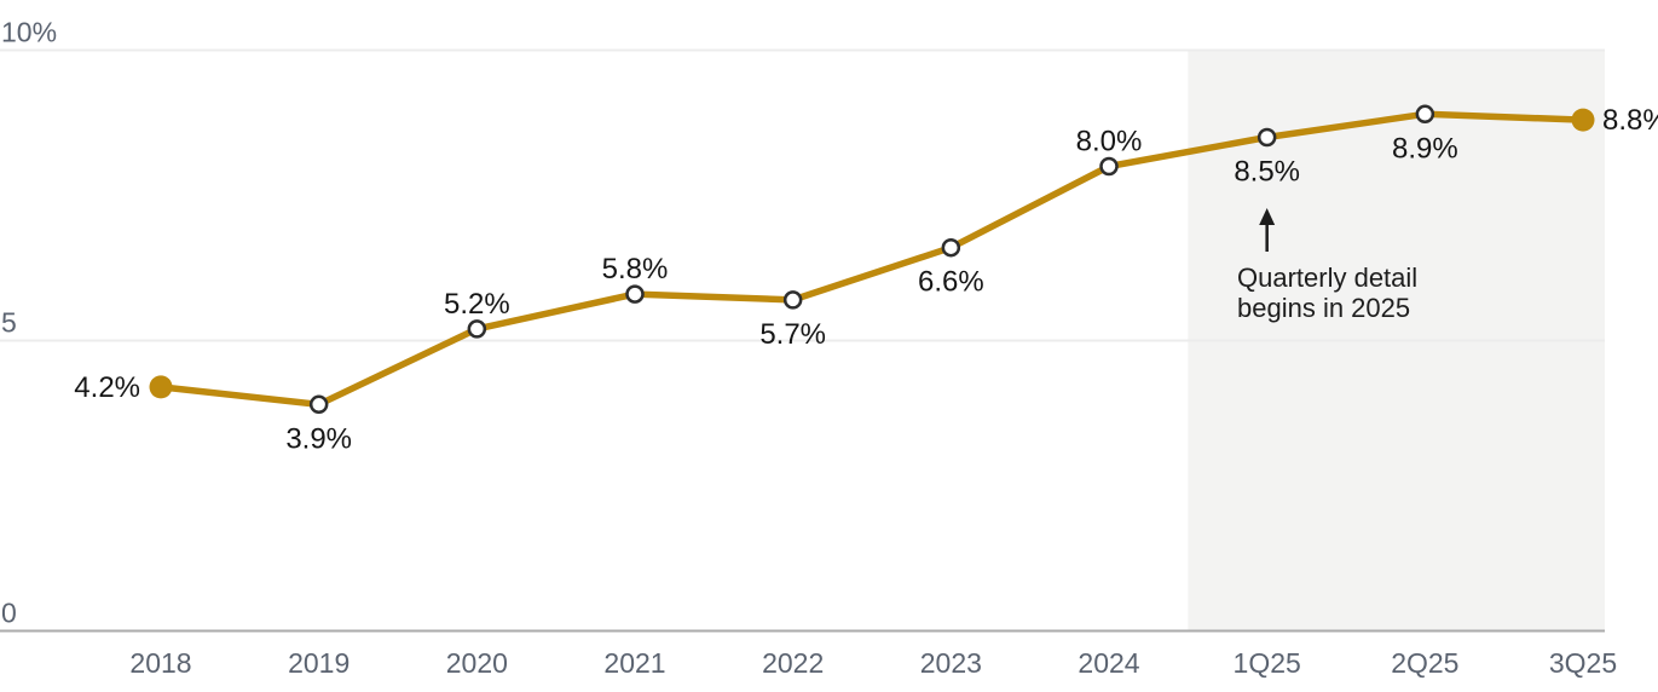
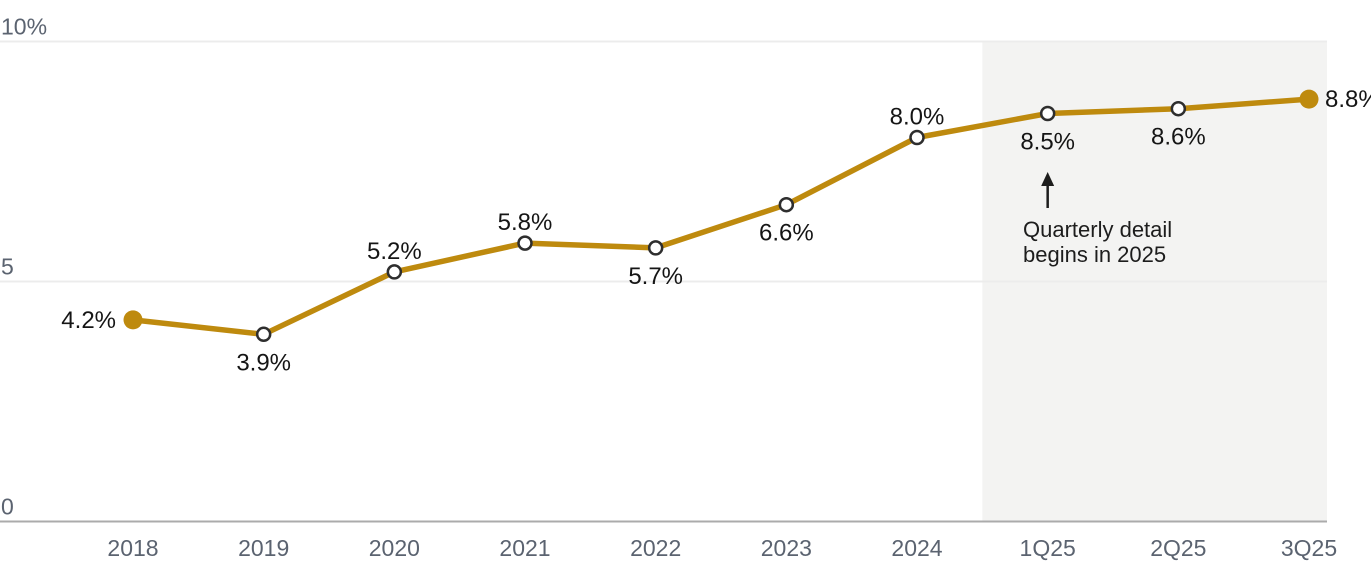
2Q25: 8.9% -> 8.6%
